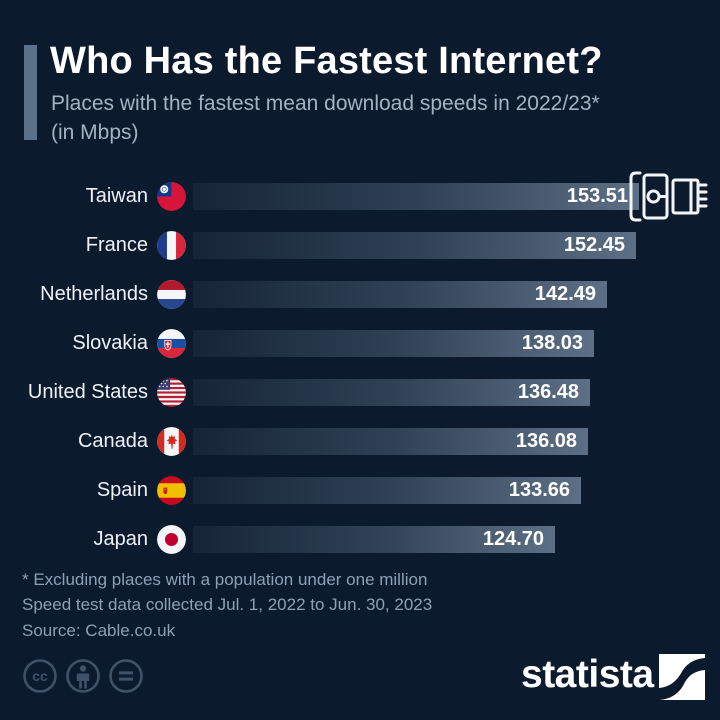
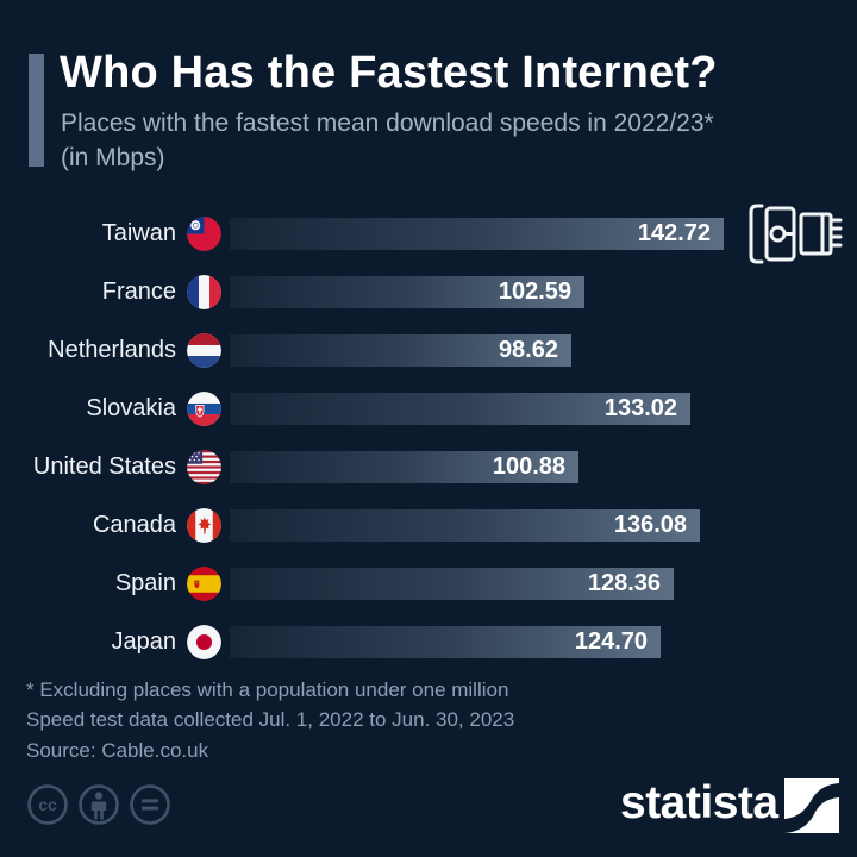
Taiwan: 153.51 -> 142.72
France: 152.45 -> 102.59
Netherlands: 142.49 -> 98.62
Slovakia: 138.03 -> 133.02
United States: 136.48 -> 100.88
Spain: 133.66 -> 128.36
